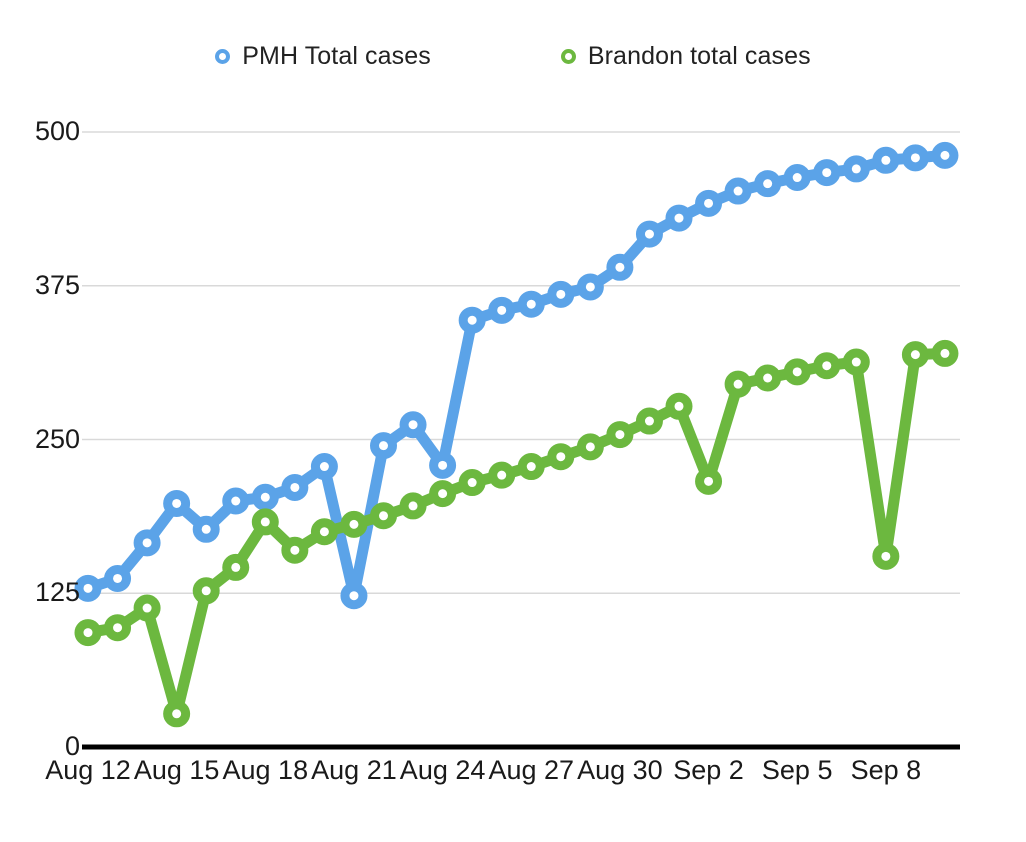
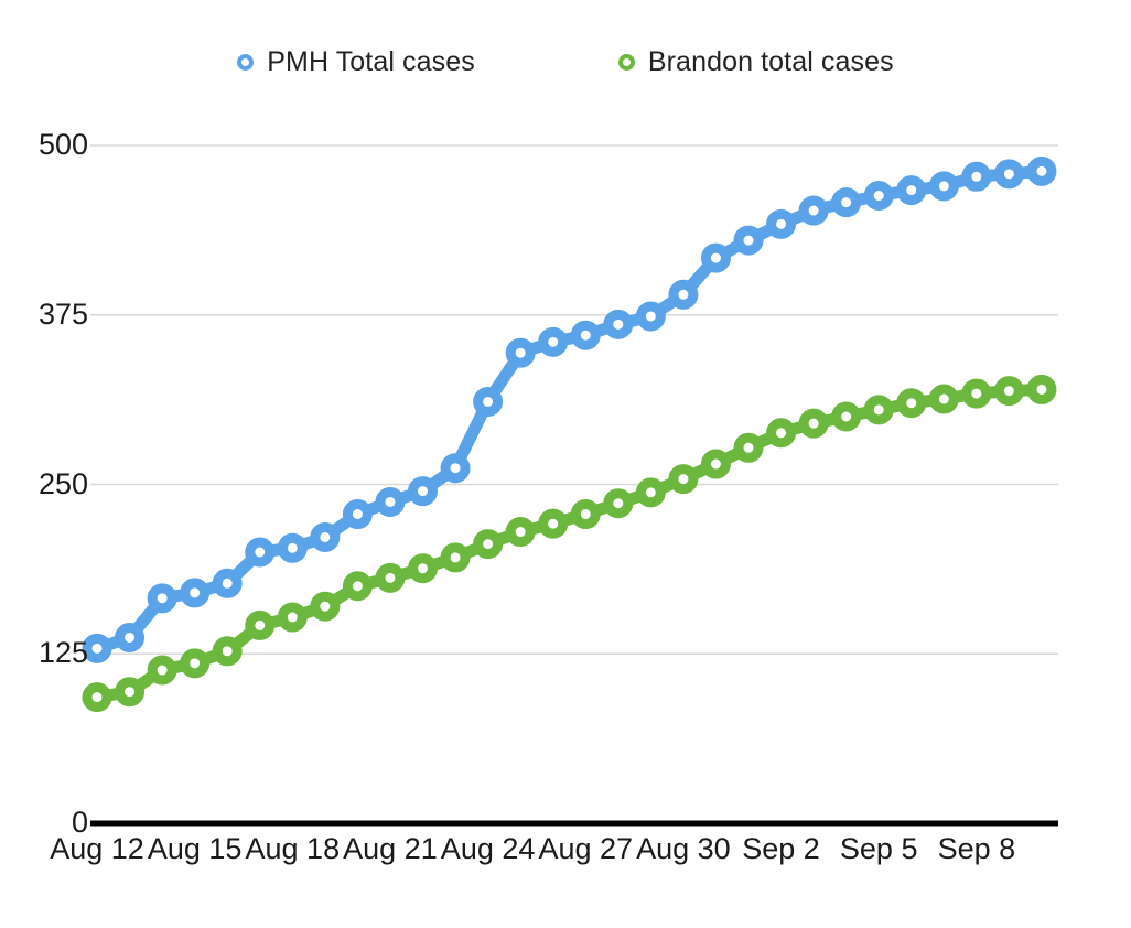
PMH Total cases/Aug 15: 198 -> 170
Brandon total cases/Aug 15: 27 -> 118
Brandon total cases/Aug 18: 183 -> 152
PMH Total cases/Aug 21: 123 -> 237
PMH Total cases/Aug 24: 229 -> 311
Brandon total cases/Sep 2: 216 -> 288
Brandon total cases/Sep 8: 155 -> 317
